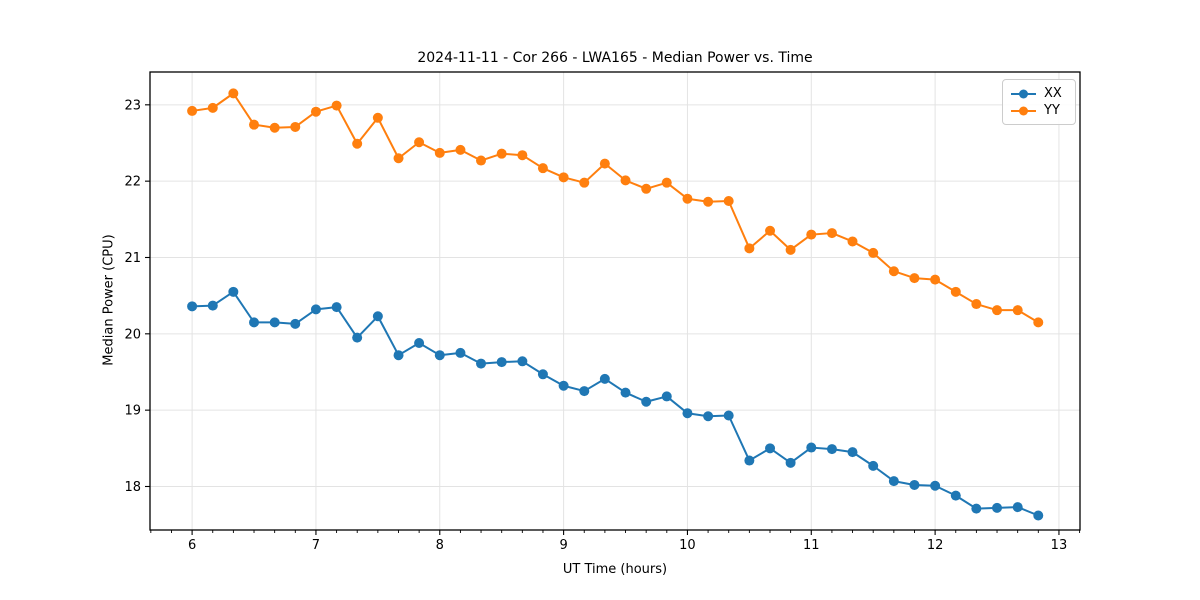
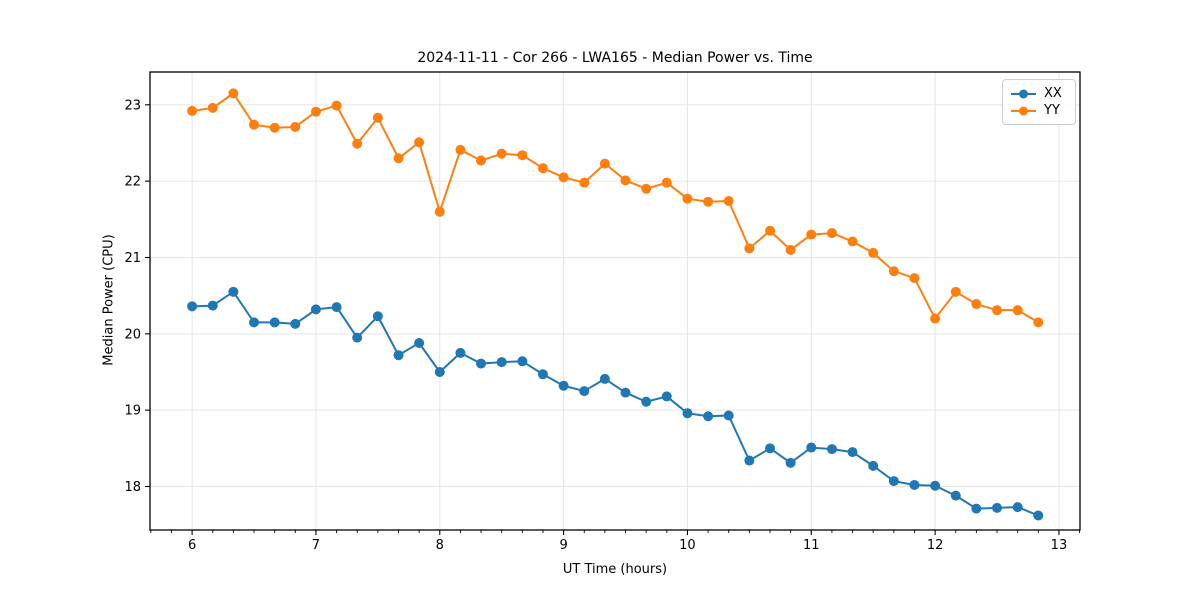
XX/8: 19.7 -> 19.5
YY/8: 22.4 -> 21.6
YY/12: 20.7 -> 20.2
